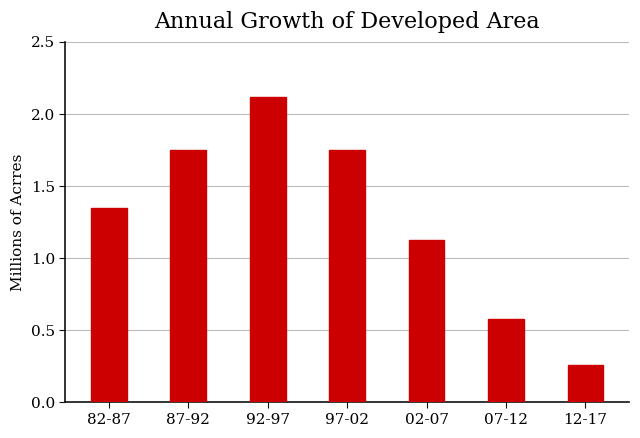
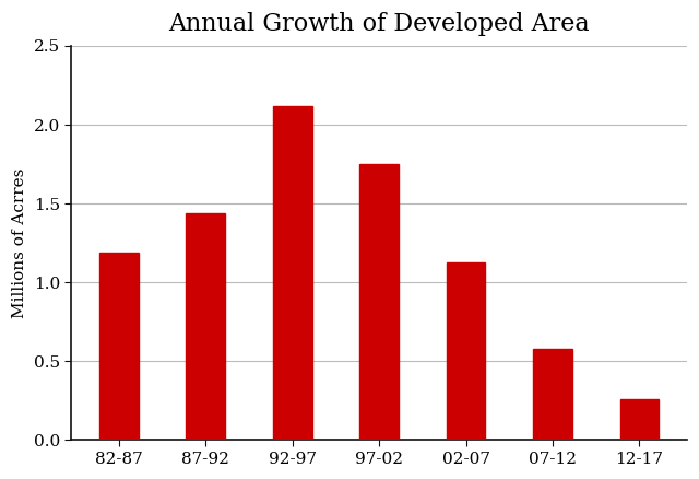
82-87: 1.35 -> 1.19
87-92: 1.75 -> 1.44
